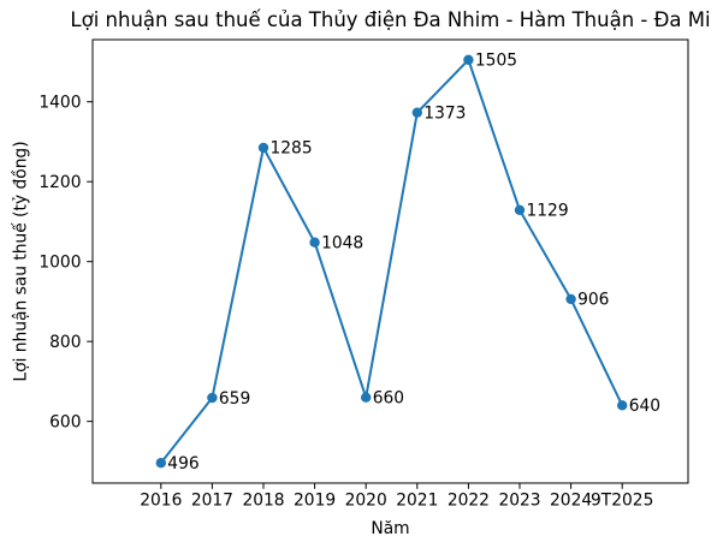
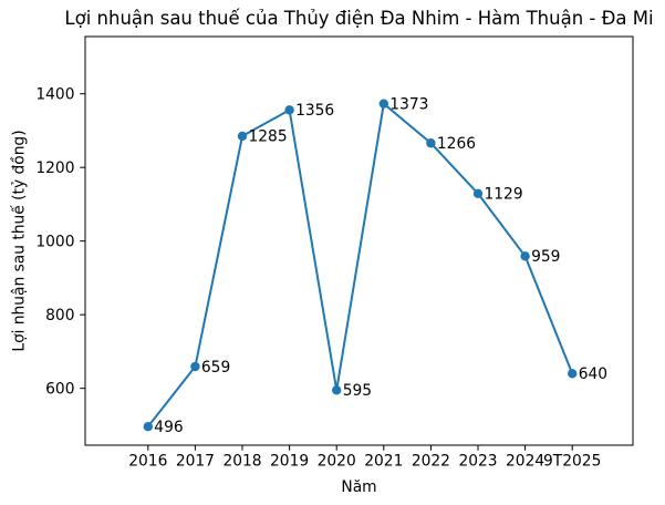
2019: 1048 -> 1356
2020: 660 -> 595
2022: 1505 -> 1266
2024: 906 -> 959
